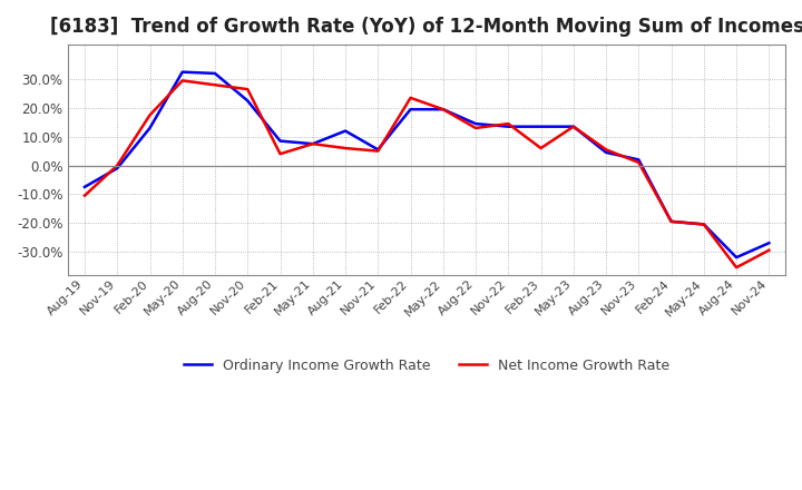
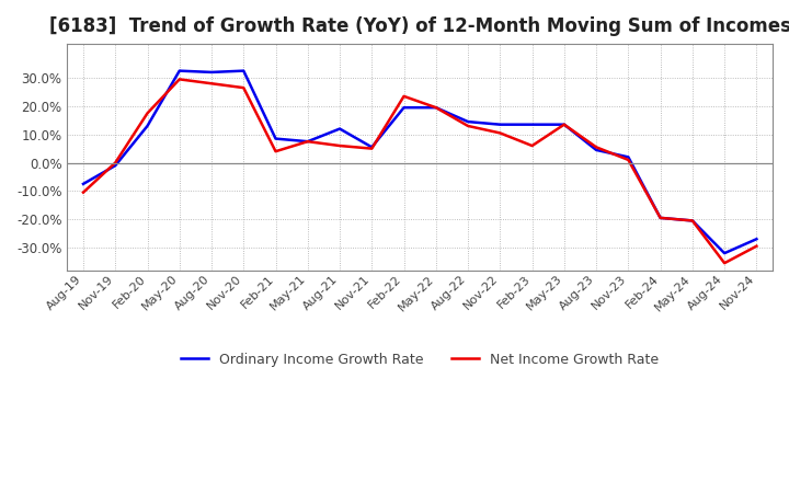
Ordinary Income Growth Rate/Nov-20: 22.5% -> 32.5%
Net Income Growth Rate/Nov-22: 14.5% -> 10.5%
